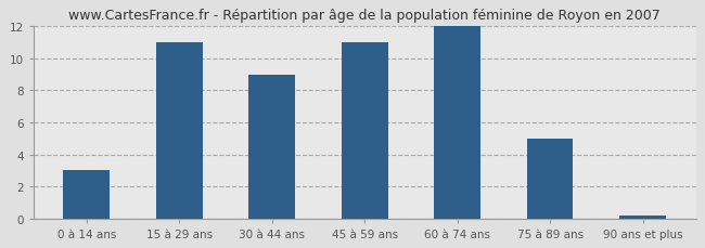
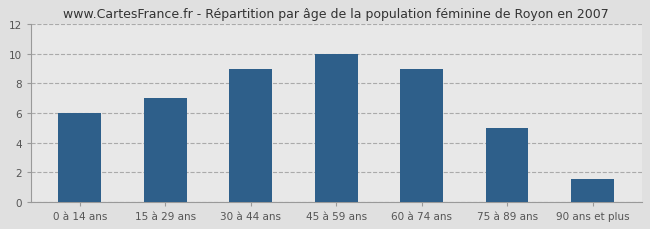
0 à 14 ans: 3.0 -> 6.0
15 à 29 ans: 11.0 -> 7.0
45 à 59 ans: 11.0 -> 10.0
60 à 74 ans: 12.0 -> 9.0
90 ans et plus: 0.1 -> 1.5
